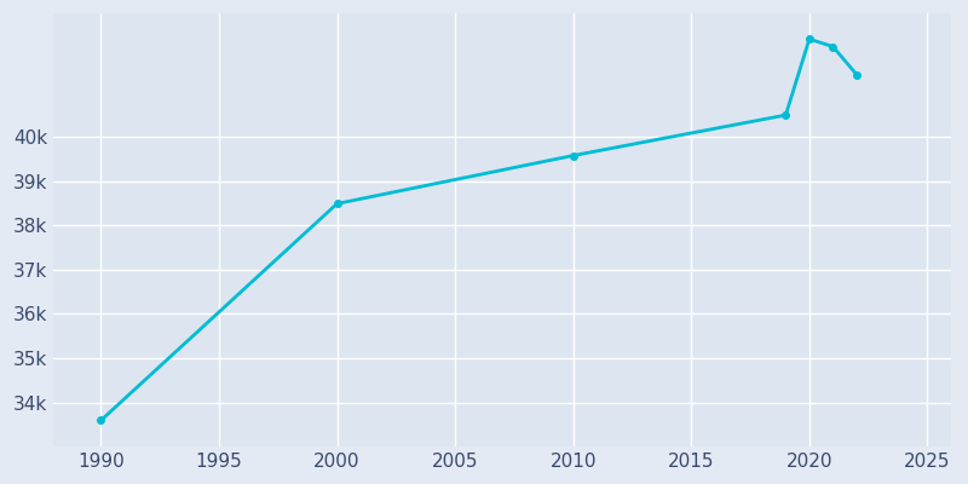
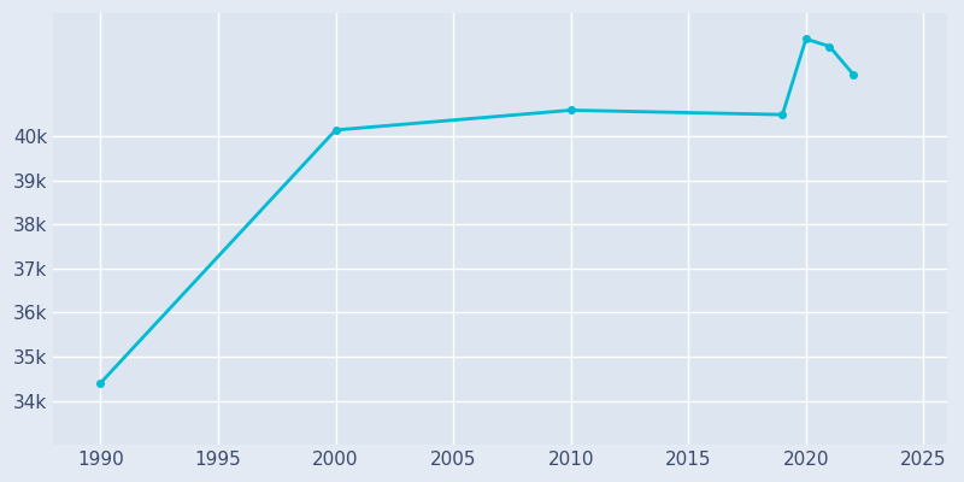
1990: 33.59k -> 34.40k
2000: 38.50k -> 40.15k
2010: 39.58k -> 40.60k
